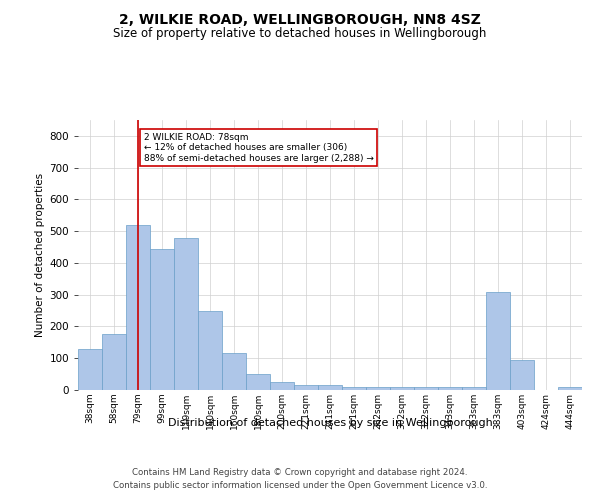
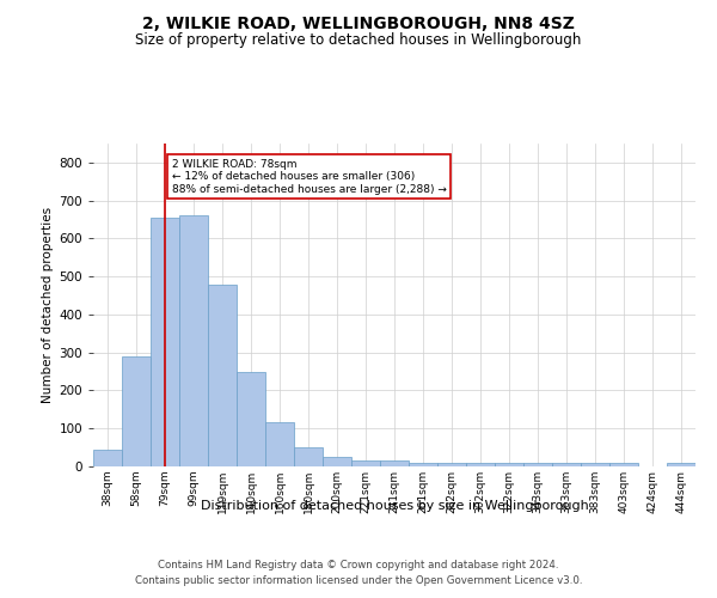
38sqm: 130 -> 45
58sqm: 175 -> 290
79sqm: 520 -> 655
99sqm: 445 -> 660
383sqm: 310 -> 8
403sqm: 95 -> 8
